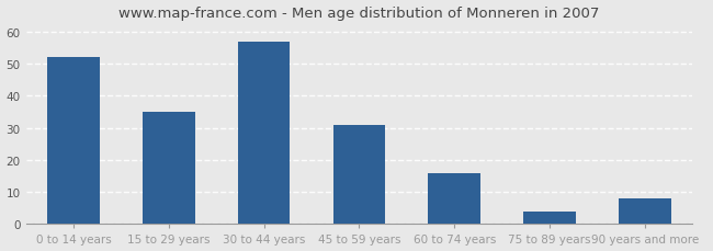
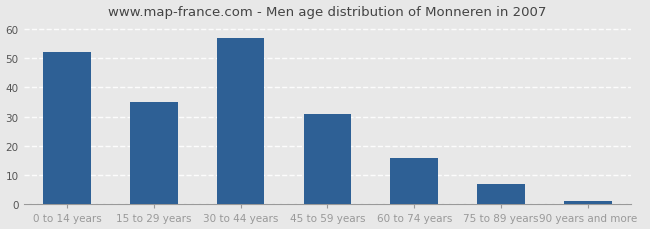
75 to 89 years: 4 -> 7
90 years and more: 8 -> 1
